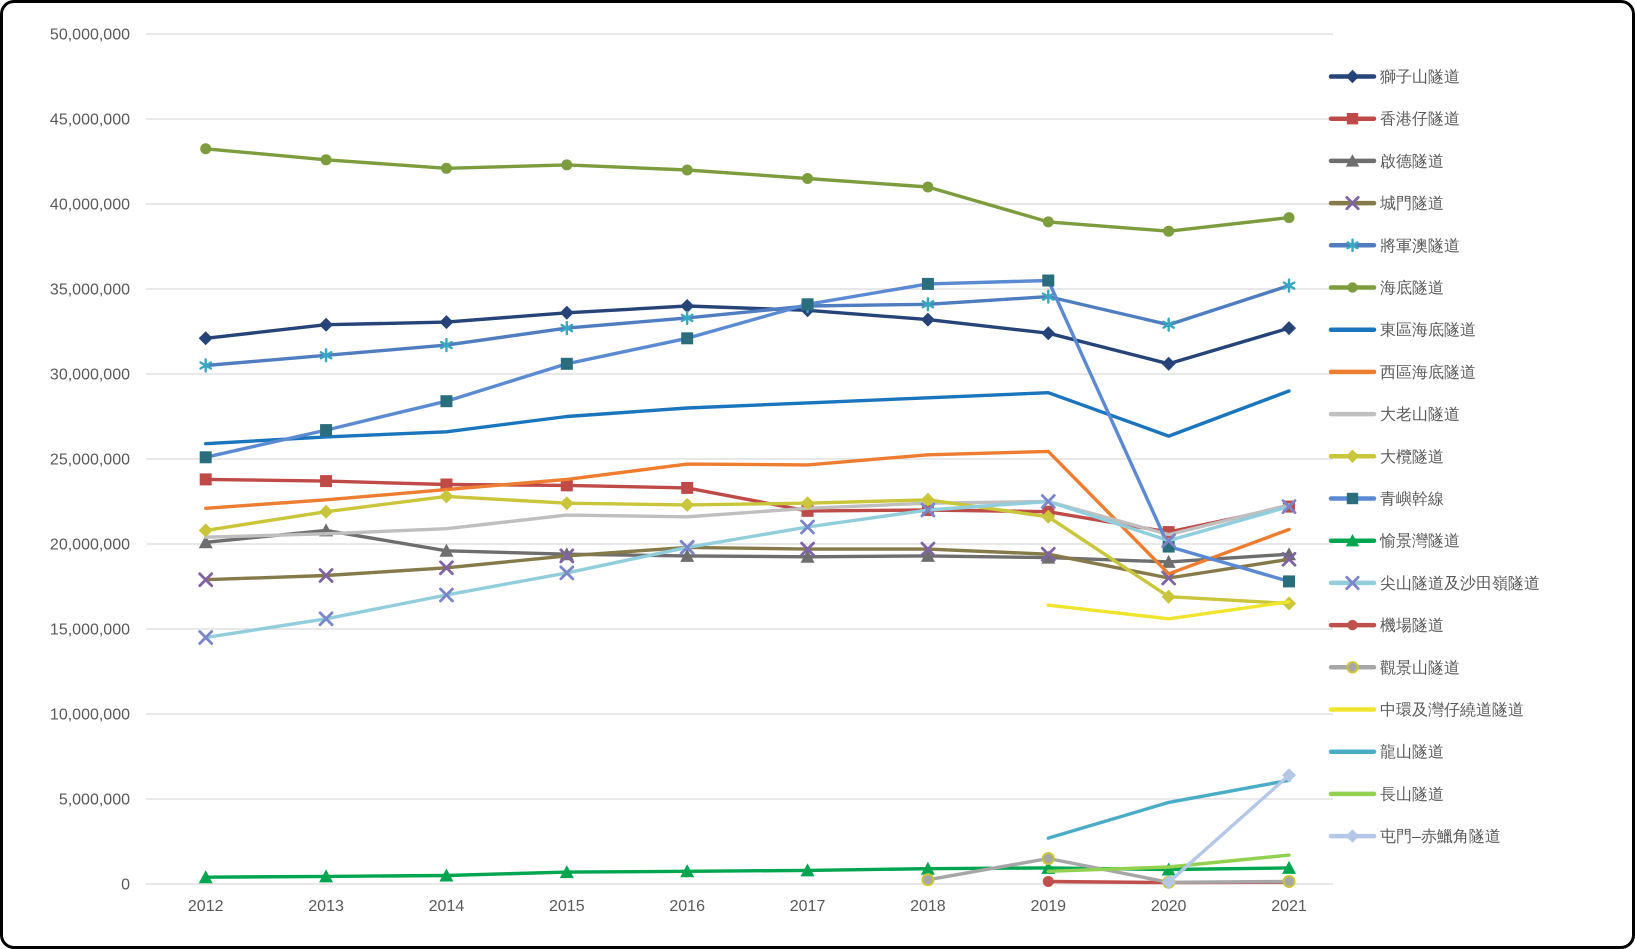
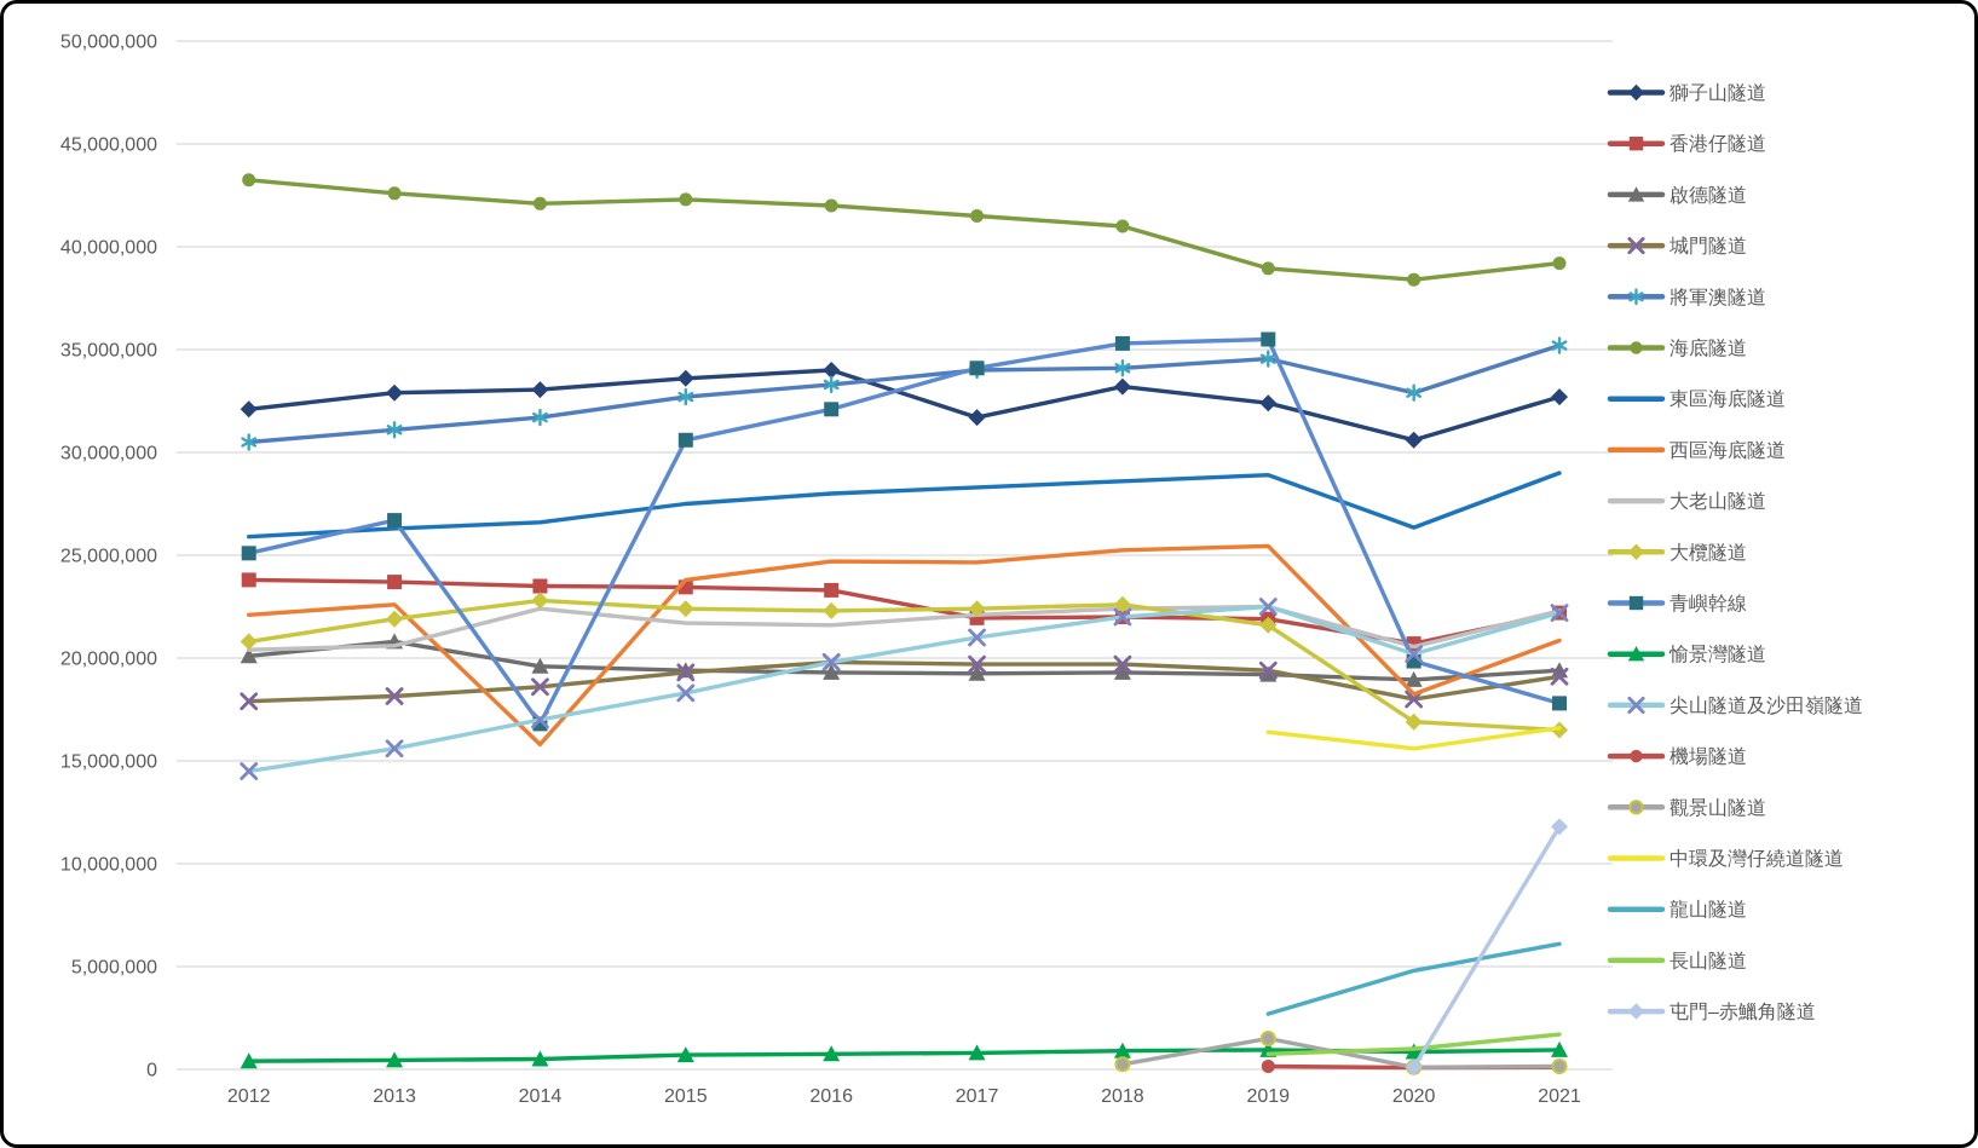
西區海底隧道/2014: 23200000 -> 15800000
大老山隧道/2014: 20900000 -> 22400000
青嶼幹線/2014: 28400000 -> 16800000
獅子山隧道/2017: 33800000 -> 31700000
屯門–赤鱲角隧道/2021: 6400000 -> 11800000
